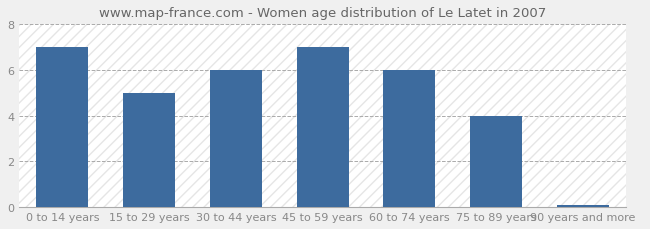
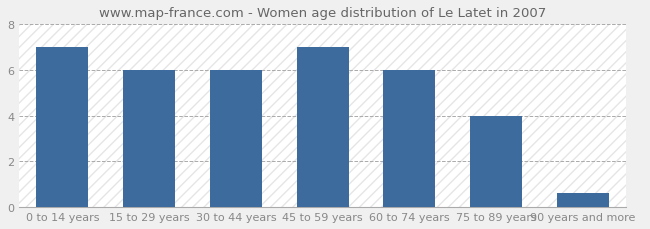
15 to 29 years: 5.0 -> 6.0
90 years and more: 0.1 -> 0.6
